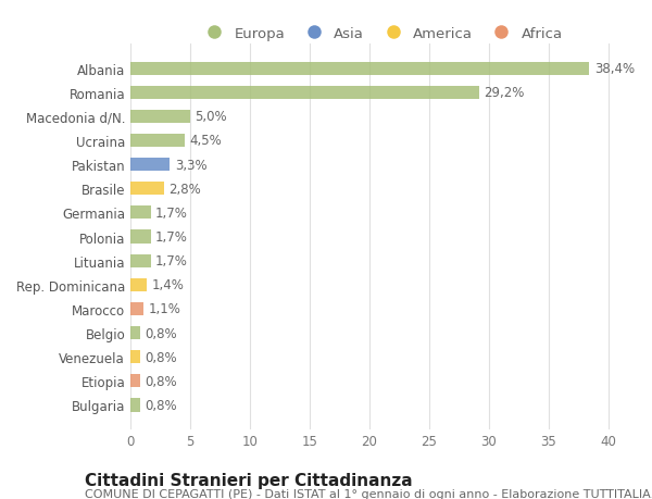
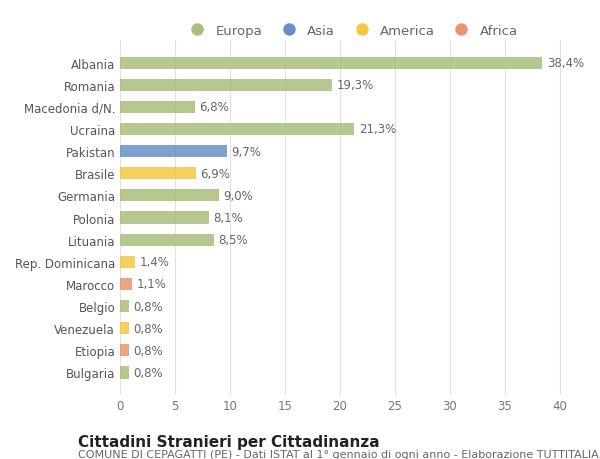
Romania: 29,2% -> 19,3%
Macedonia d/N.: 5,0% -> 6,8%
Ucraina: 4,5% -> 21,3%
Pakistan: 3,3% -> 9,7%
Brasile: 2,8% -> 6,9%
Germania: 1,7% -> 9,0%
Polonia: 1,7% -> 8,1%
Lituania: 1,7% -> 8,5%
